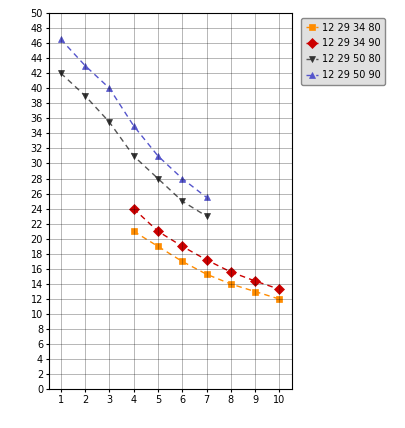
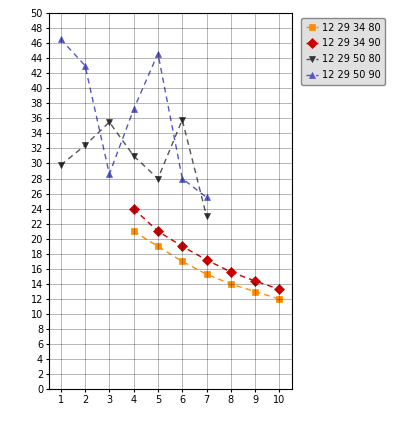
12 29 50 80/1: 42.0 -> 29.8
12 29 50 80/2: 39.0 -> 32.4
12 29 50 90/3: 40.0 -> 28.6
12 29 50 90/4: 35.0 -> 37.2
12 29 50 90/5: 31.0 -> 44.6
12 29 50 80/6: 25.0 -> 35.8
